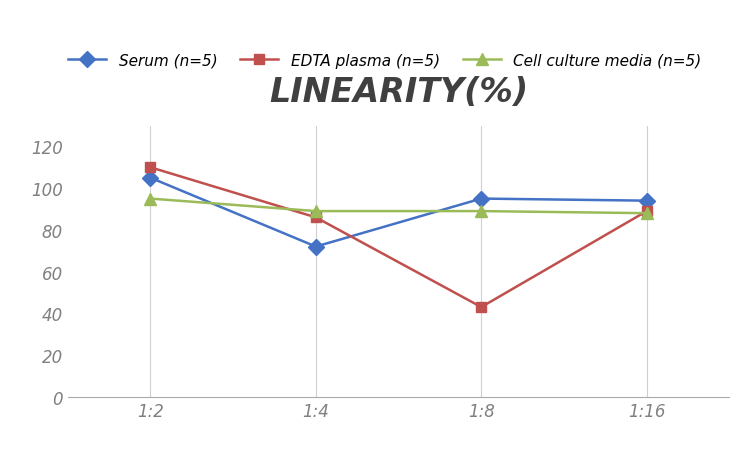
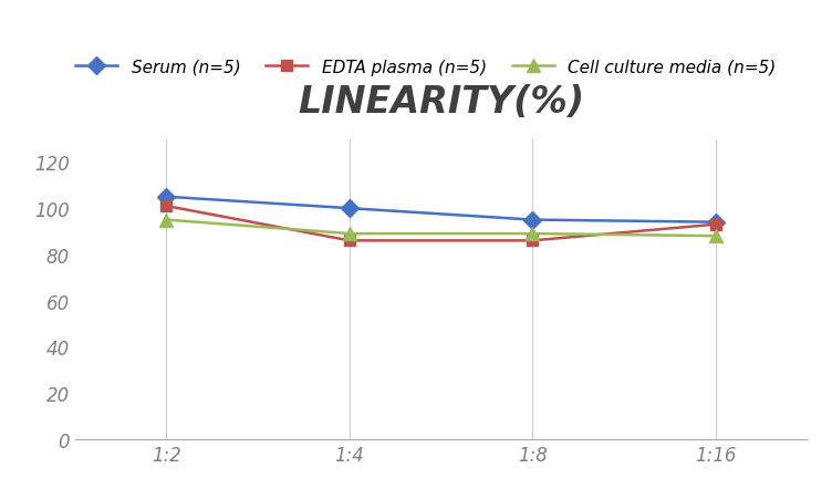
EDTA plasma (n=5)/1:2: 110 -> 101
Serum (n=5)/1:4: 72 -> 100
EDTA plasma (n=5)/1:8: 43 -> 86
EDTA plasma (n=5)/1:16: 89 -> 93
